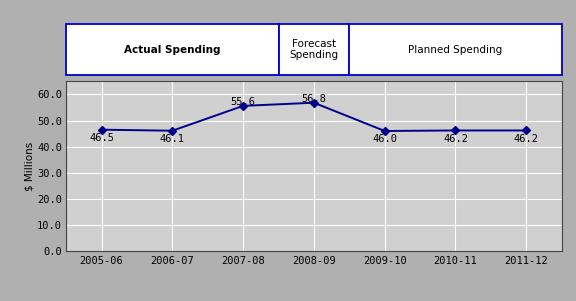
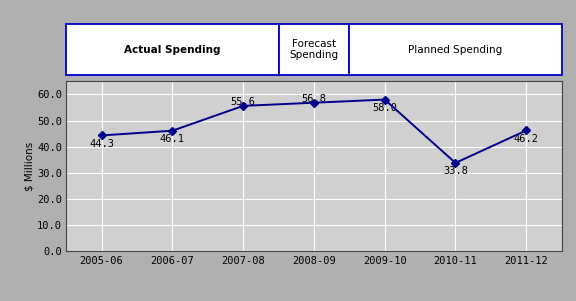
2005-06: 46.5 -> 44.3
2009-10: 46.0 -> 58.0
2010-11: 46.2 -> 33.8
